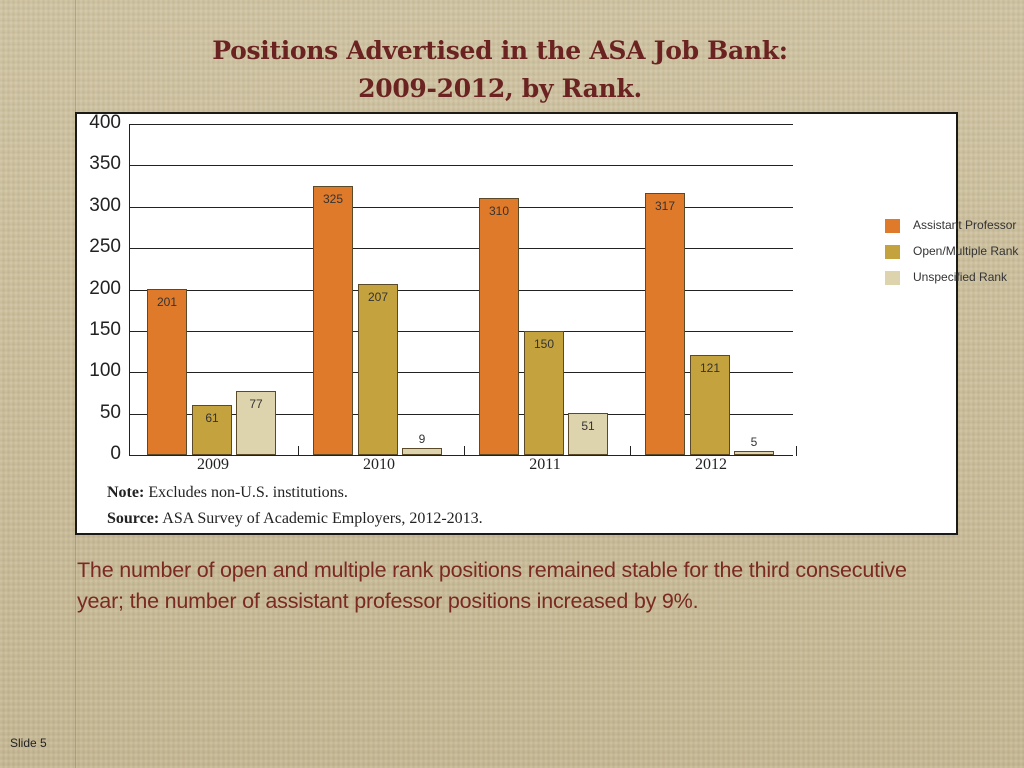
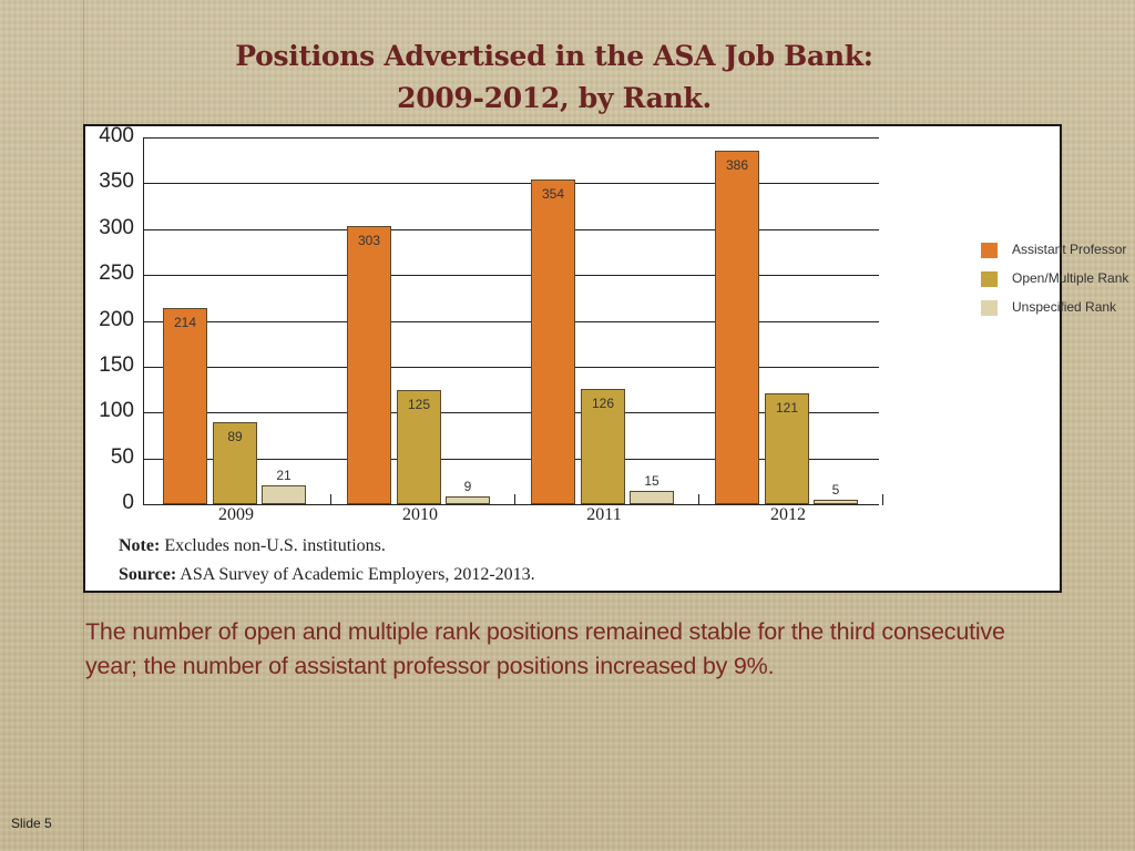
Assistant Professor/2009: 201 -> 214
Open/Multiple Rank/2009: 61 -> 89
Unspecified Rank/2009: 77 -> 21
Assistant Professor/2010: 325 -> 303
Open/Multiple Rank/2010: 207 -> 125
Assistant Professor/2011: 310 -> 354
Open/Multiple Rank/2011: 150 -> 126
Unspecified Rank/2011: 51 -> 15
Assistant Professor/2012: 317 -> 386
